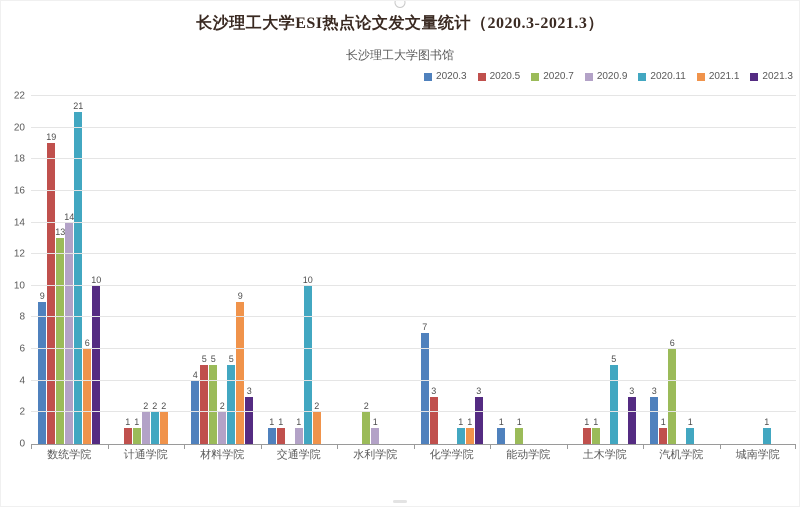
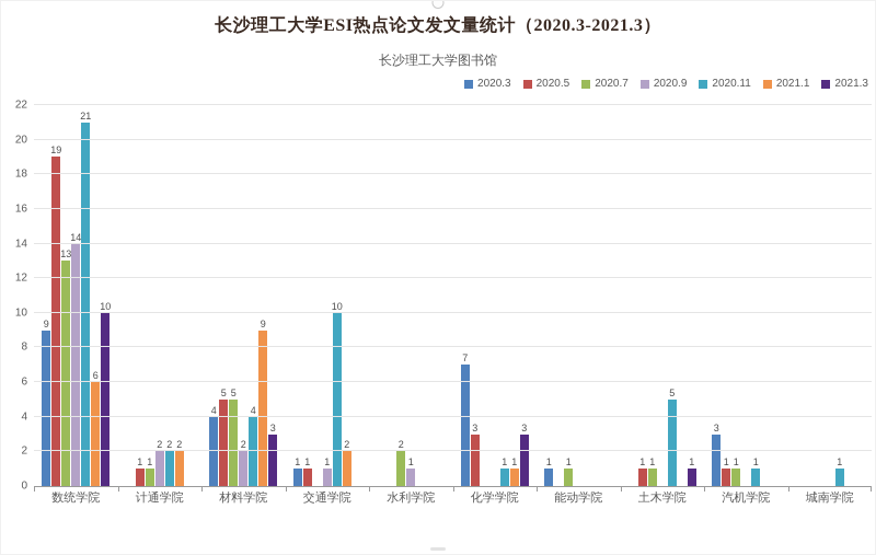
2020.11/材料学院: 5 -> 4
2021.3/土木学院: 3 -> 1
2020.7/汽机学院: 6 -> 1
